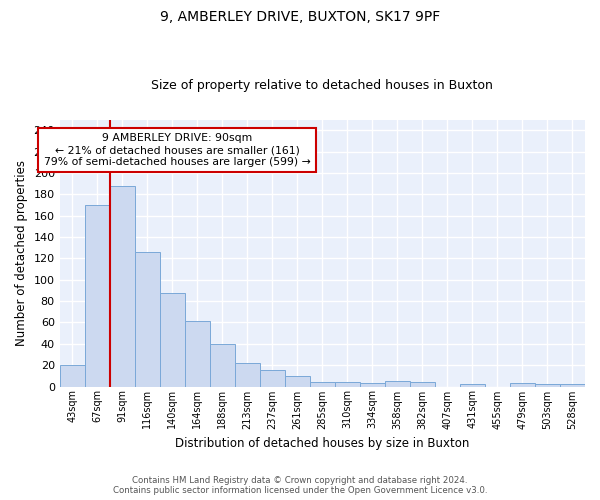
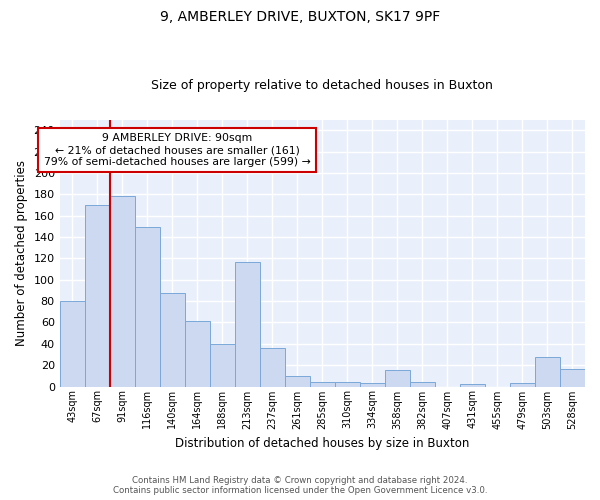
43sqm: 20 -> 80
91sqm: 188 -> 178
116sqm: 126 -> 149
213sqm: 22 -> 117
237sqm: 15 -> 36
358sqm: 5 -> 15
503sqm: 2 -> 28
528sqm: 2 -> 16
